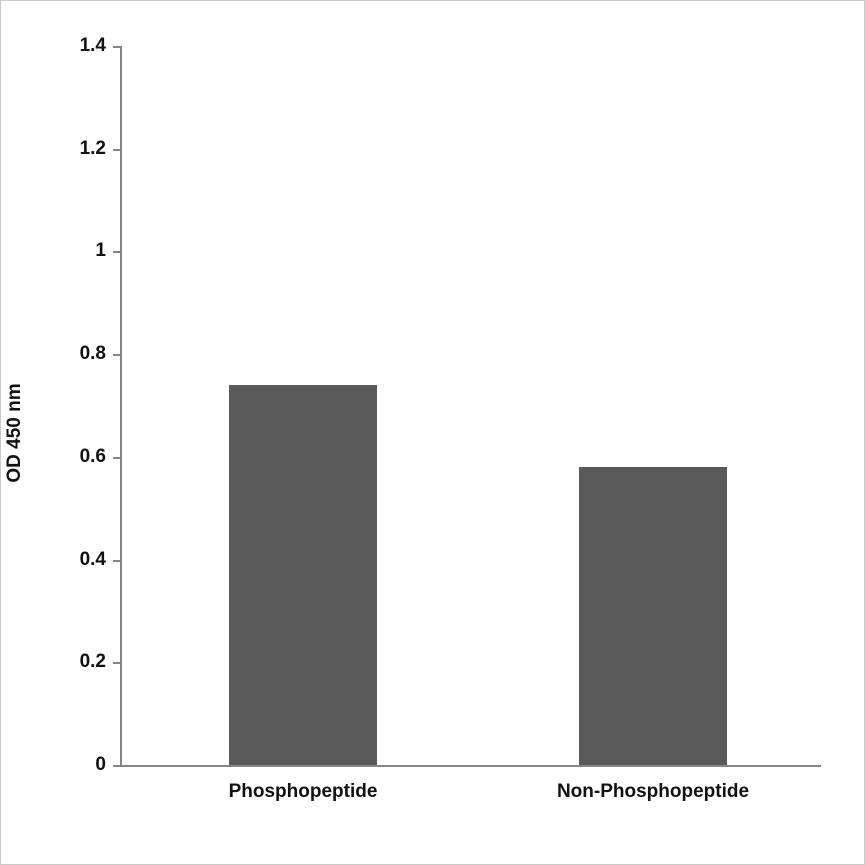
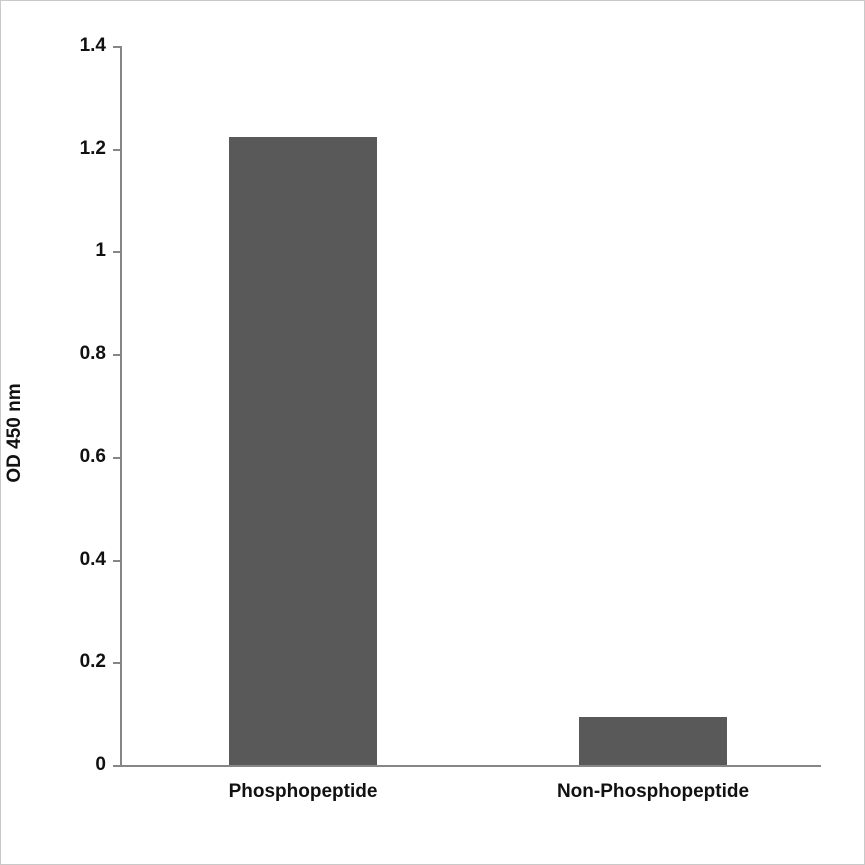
Phosphopeptide: 0.74 -> 1.22
Non-Phosphopeptide: 0.58 -> 0.09
